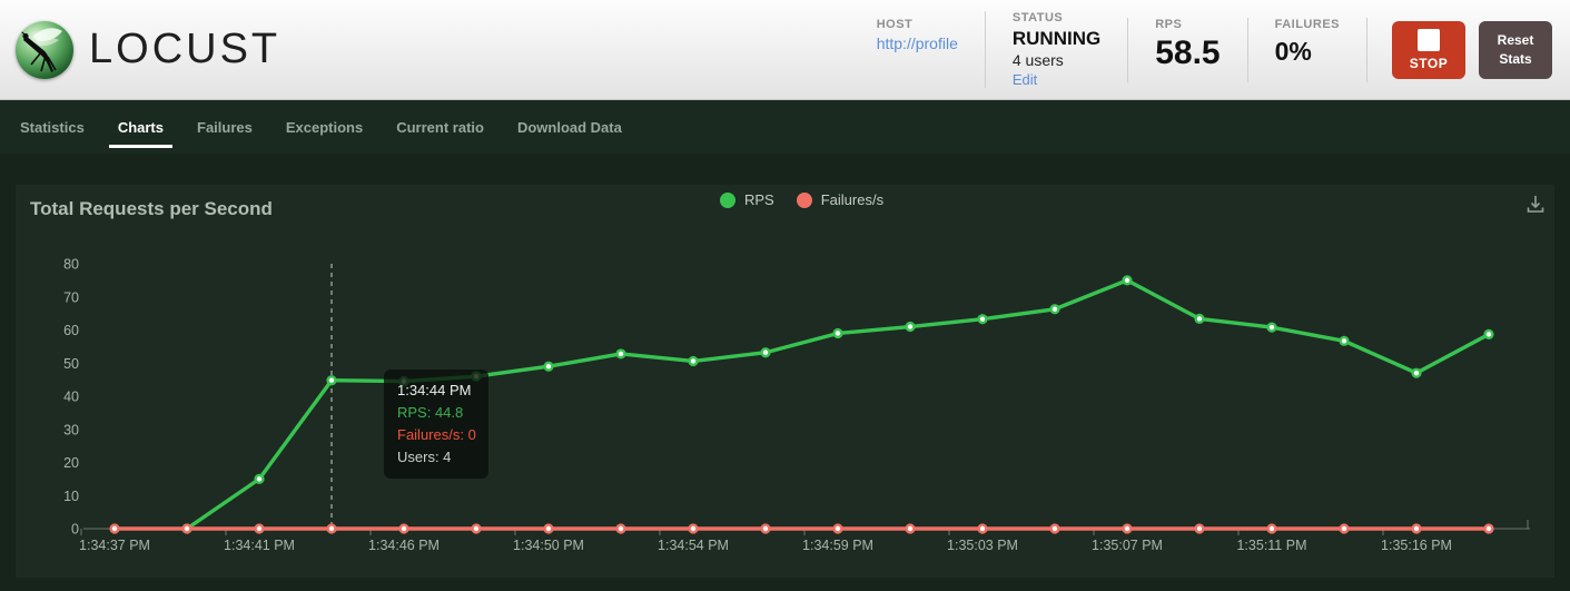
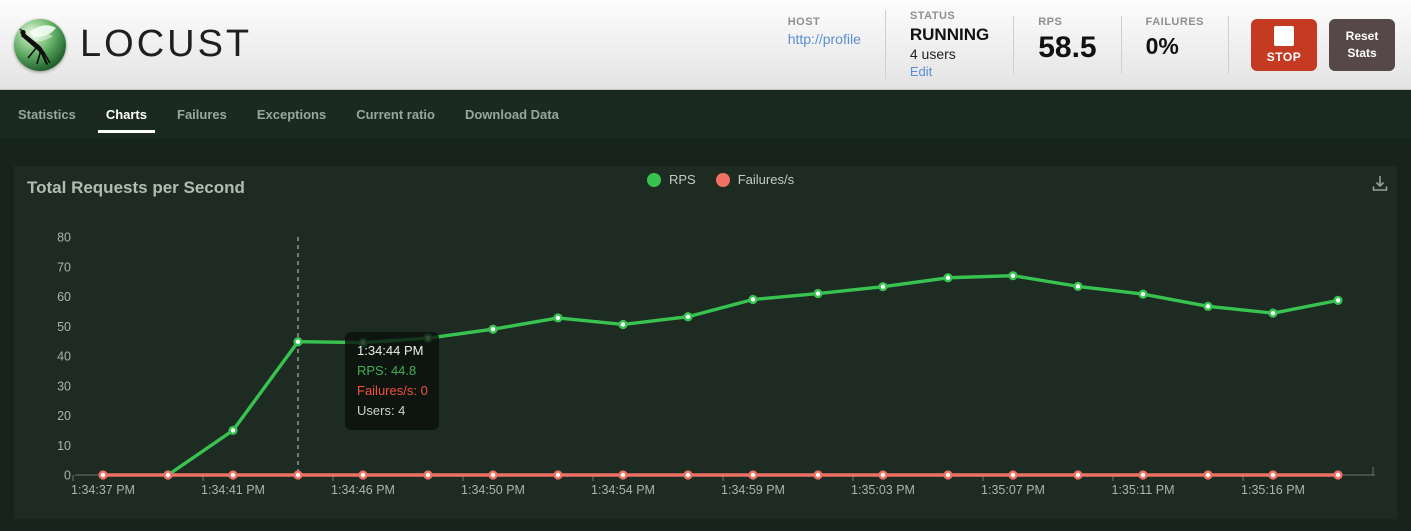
RPS/1:35:07 PM: 75 -> 67
RPS/1:35:16 PM: 47 -> 54
